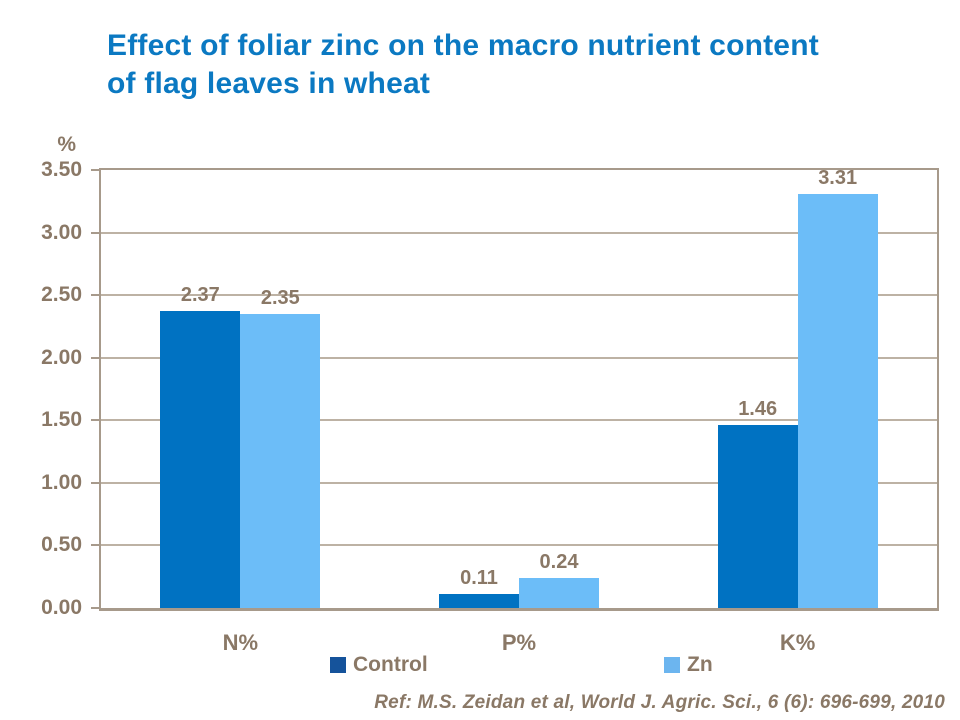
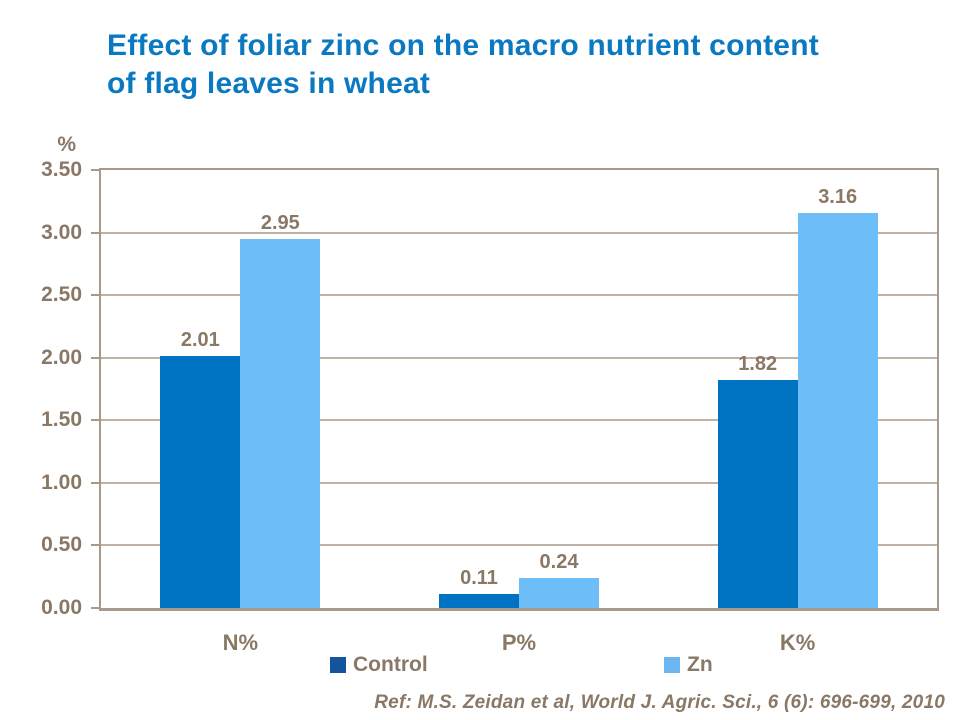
Control/N%: 2.37 -> 2.01
Zn/N%: 2.35 -> 2.95
Control/K%: 1.46 -> 1.82
Zn/K%: 3.31 -> 3.16
